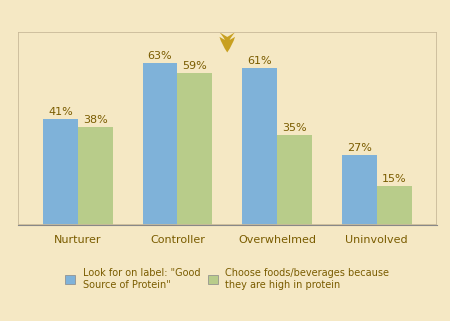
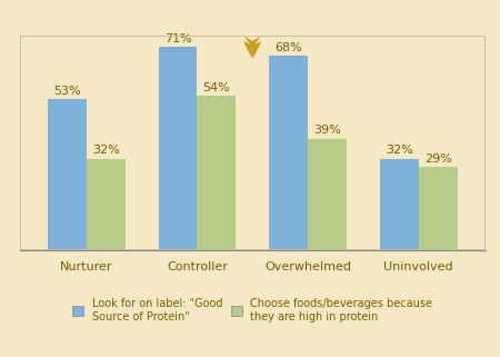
Look for on label: "Good Source of Protein"/Nurturer: 41% -> 53%
Choose foods/beverages because they are high in protein/Nurturer: 38% -> 32%
Look for on label: "Good Source of Protein"/Controller: 63% -> 71%
Choose foods/beverages because they are high in protein/Controller: 59% -> 54%
Look for on label: "Good Source of Protein"/Overwhelmed: 61% -> 68%
Choose foods/beverages because they are high in protein/Overwhelmed: 35% -> 39%
Look for on label: "Good Source of Protein"/Uninvolved: 27% -> 32%
Choose foods/beverages because they are high in protein/Uninvolved: 15% -> 29%
